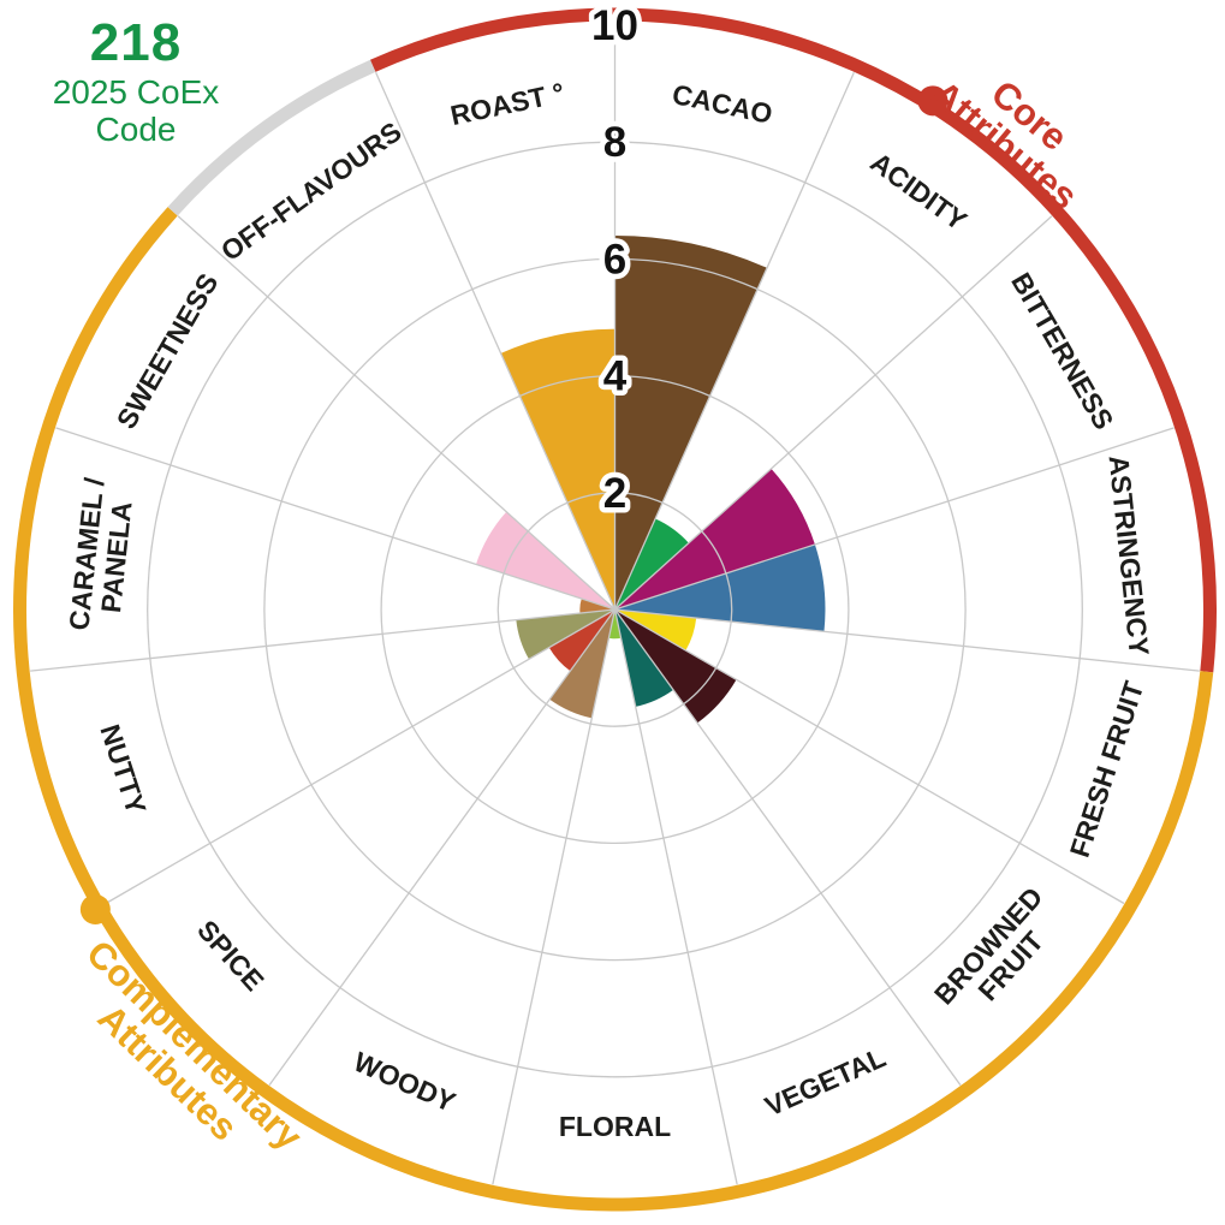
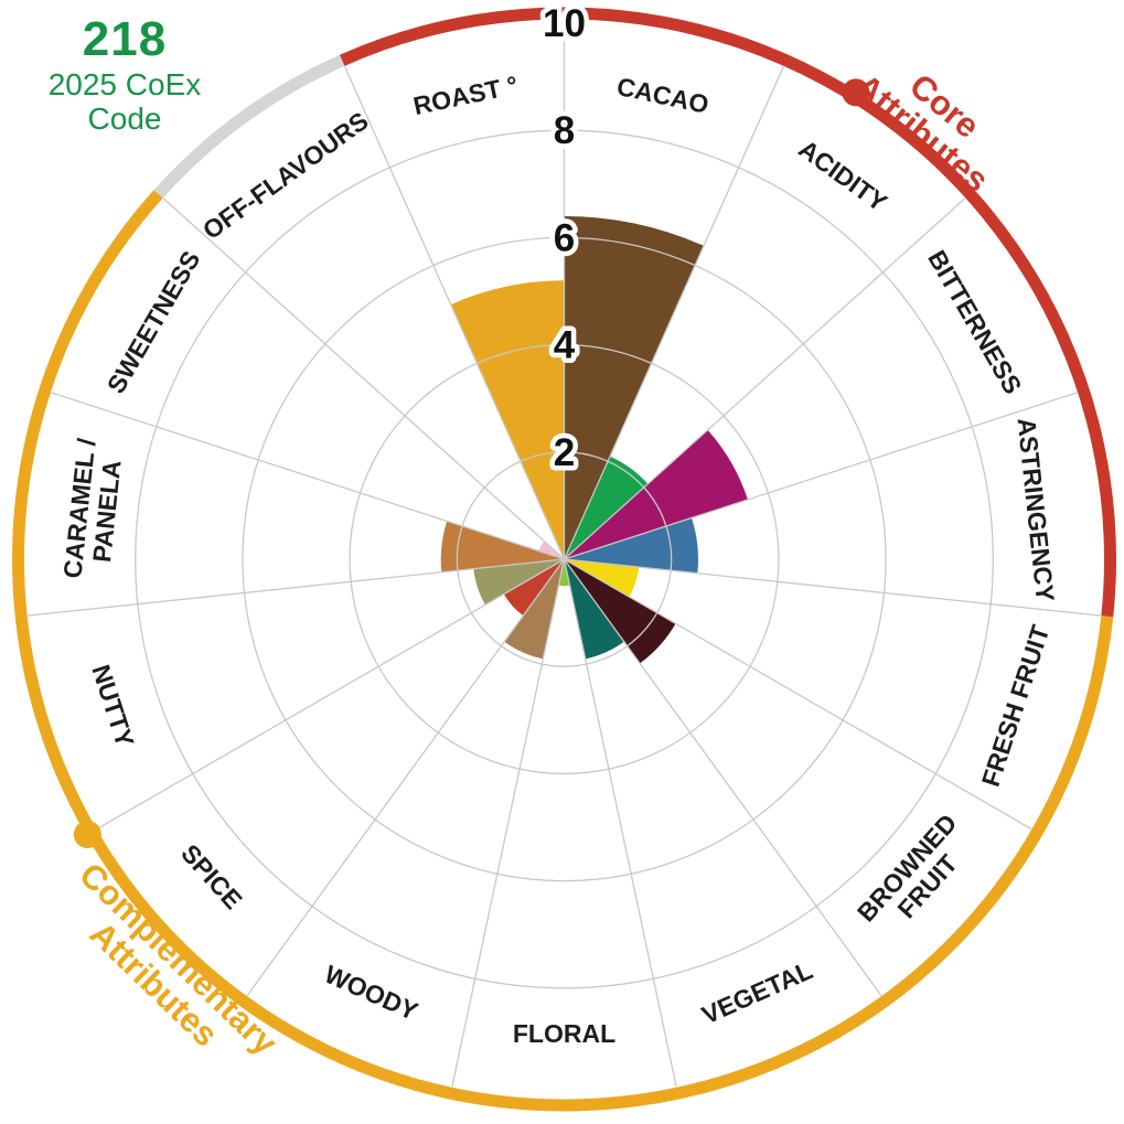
ACIDITY: 1.7 -> 2.1
ASTRINGENCY: 3.6 -> 2.5
VEGETAL: 1.7 -> 1.9
CARAMEL / PANELA: 0.6 -> 2.3
SWEETNESS: 2.5 -> 0.5
ROAST °: 4.8 -> 5.2
